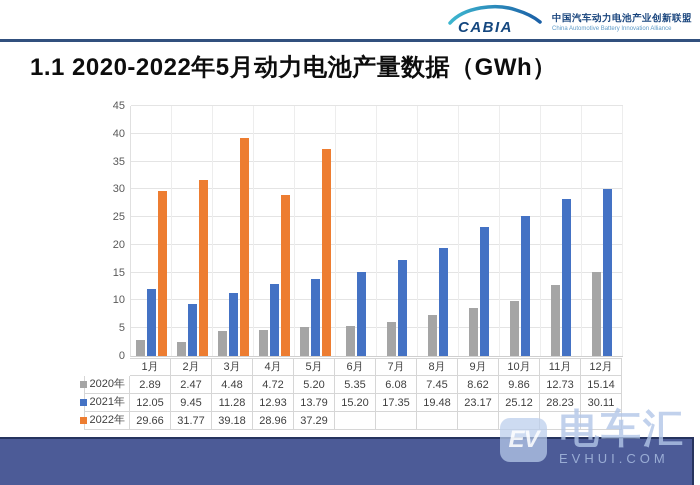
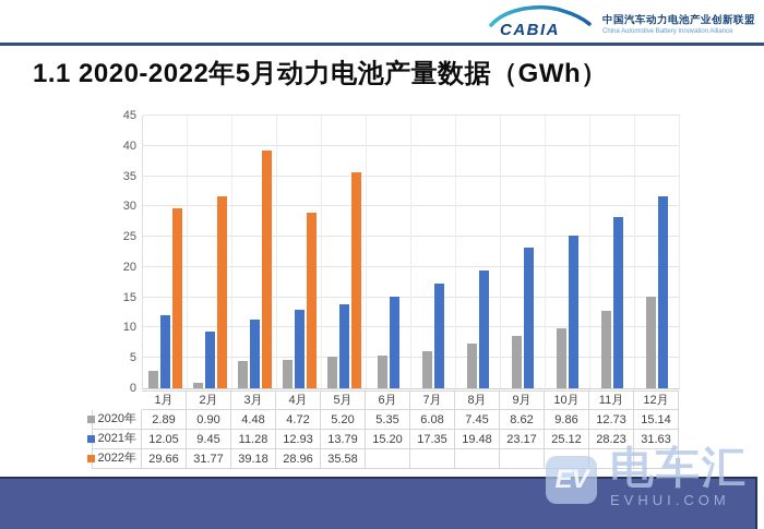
2020年/2月: 2.47 -> 0.90
2022年/5月: 37.29 -> 35.58
2021年/12月: 30.11 -> 31.63
